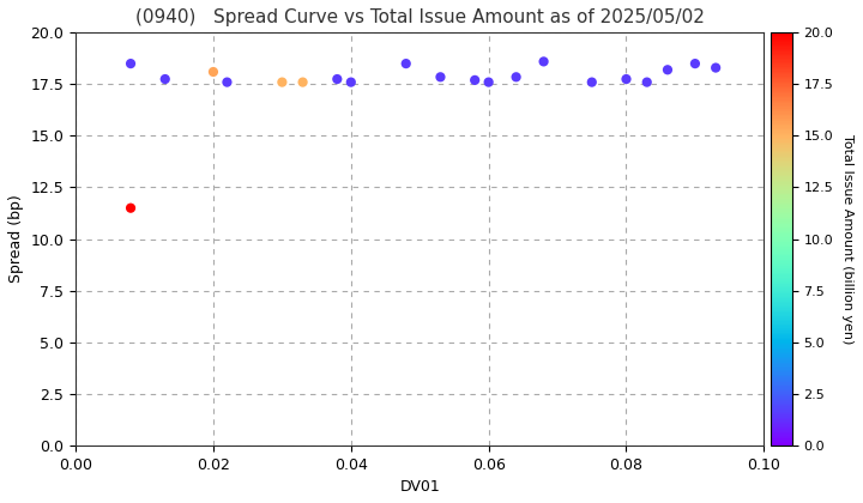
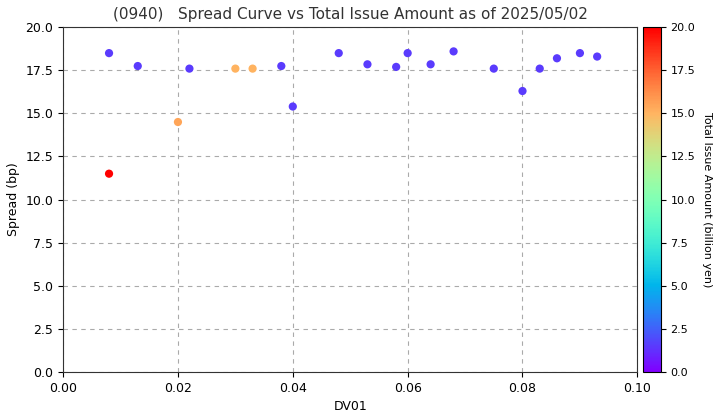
0.02: 18.1 -> 14.5
0.04: 17.6 -> 15.4
0.06: 17.6 -> 18.5
0.08: 17.8 -> 16.3
